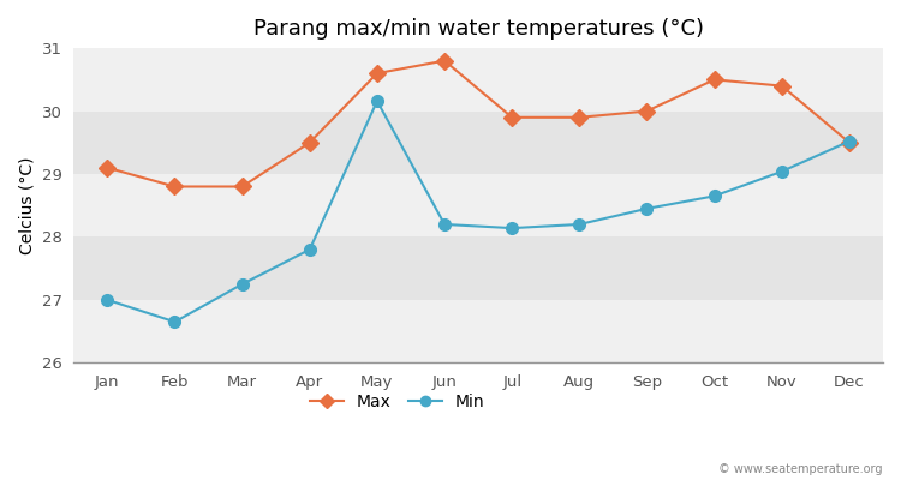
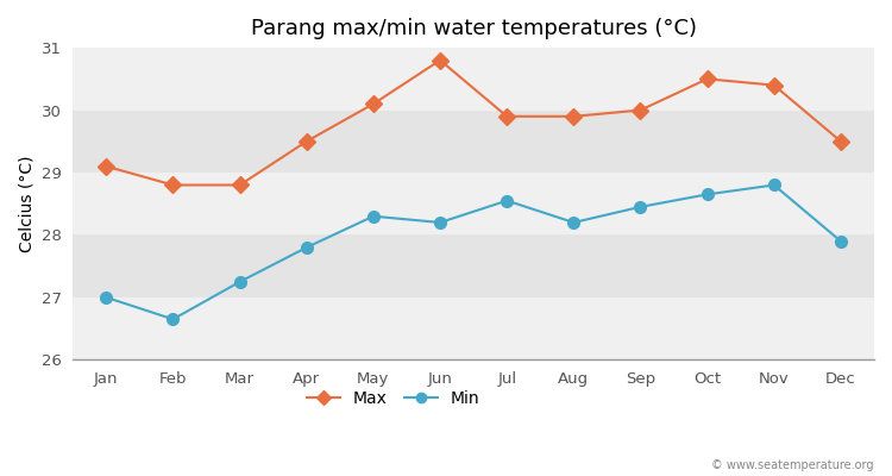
Max/May: 30.6 -> 30.1
Min/May: 30.16 -> 28.30
Min/Jul: 28.14 -> 28.55
Min/Nov: 29.04 -> 28.80
Min/Dec: 29.52 -> 27.90
